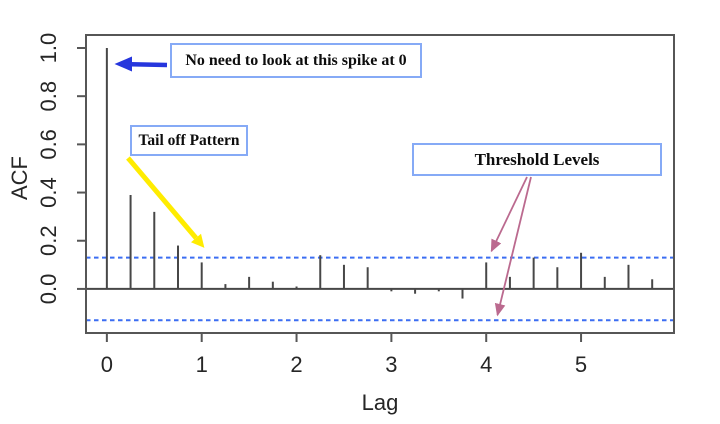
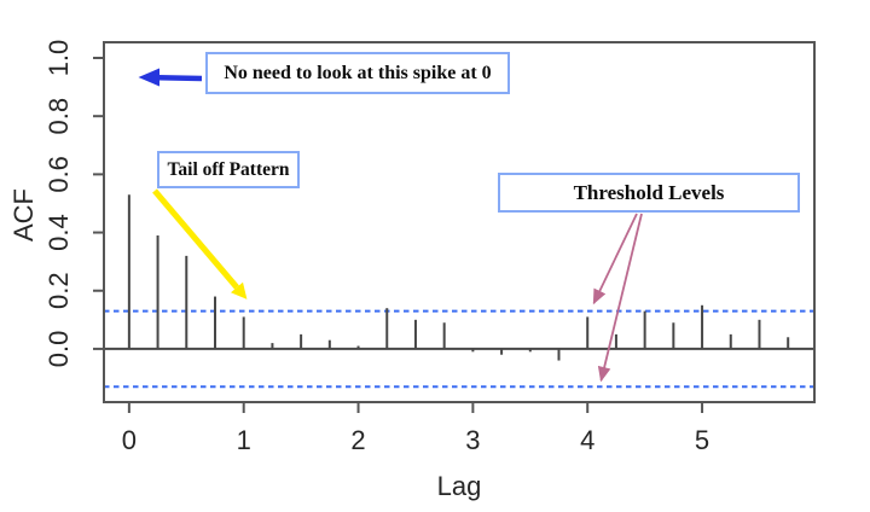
0: 1.00 -> 0.53
